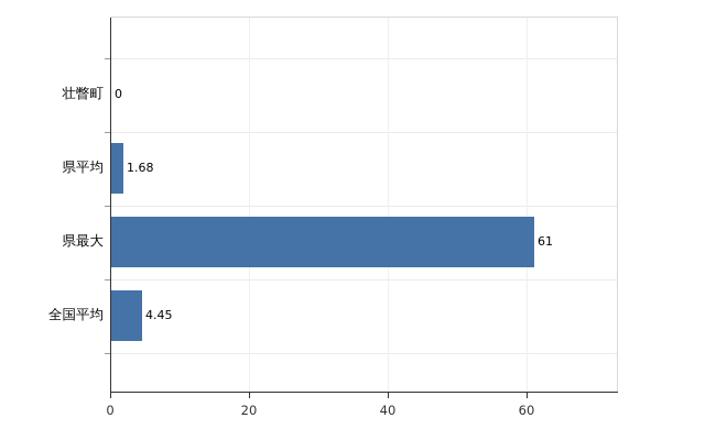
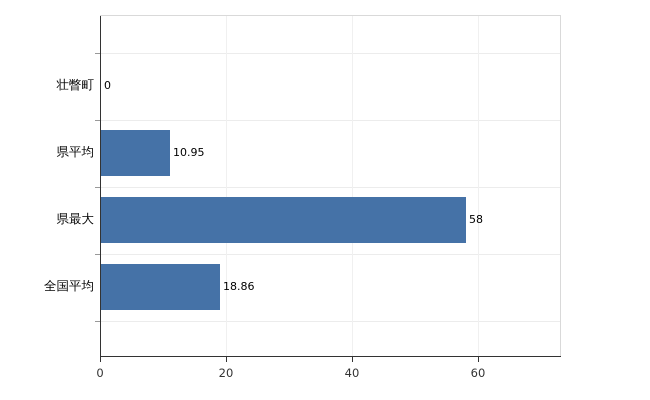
県平均: 1.68 -> 10.95
県最大: 61 -> 58
全国平均: 4.45 -> 18.86
